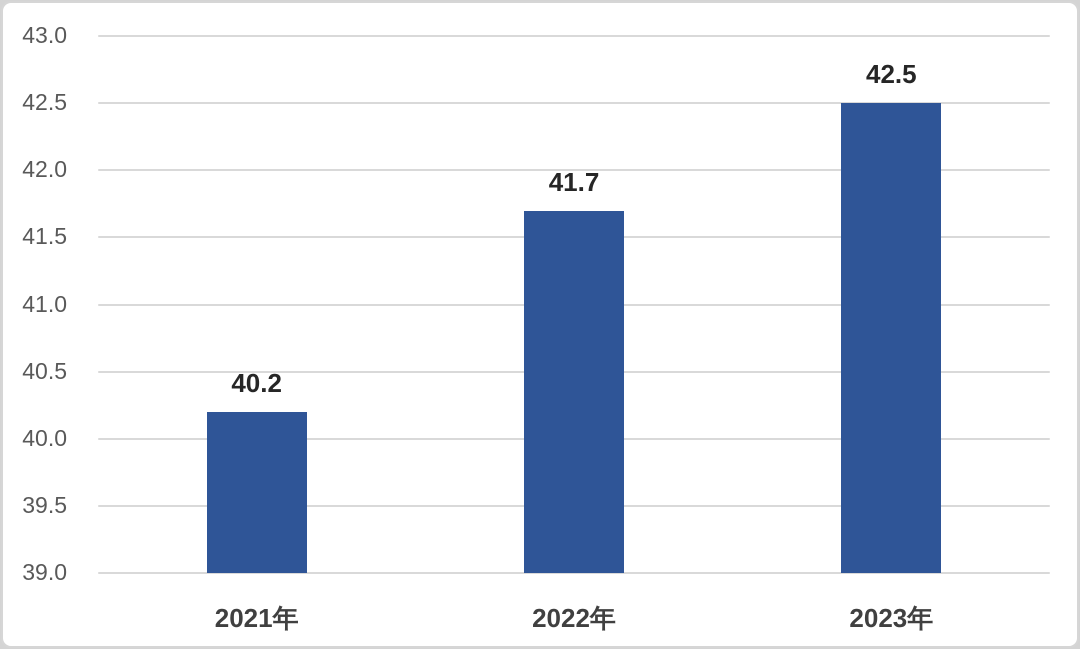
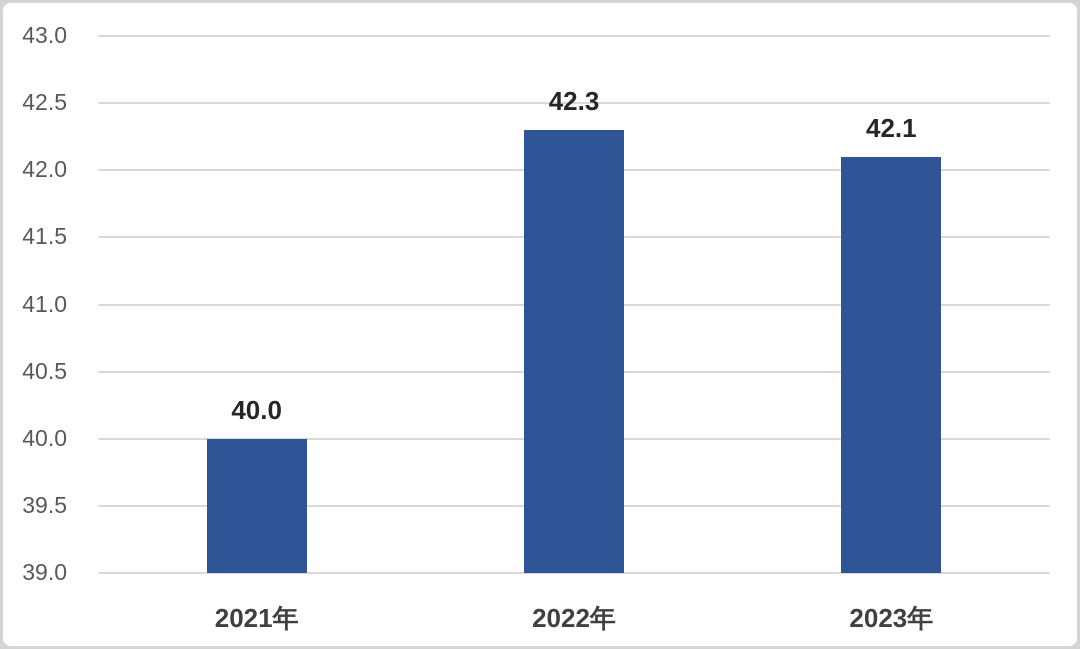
2021年: 40.2 -> 40.0
2022年: 41.7 -> 42.3
2023年: 42.5 -> 42.1
